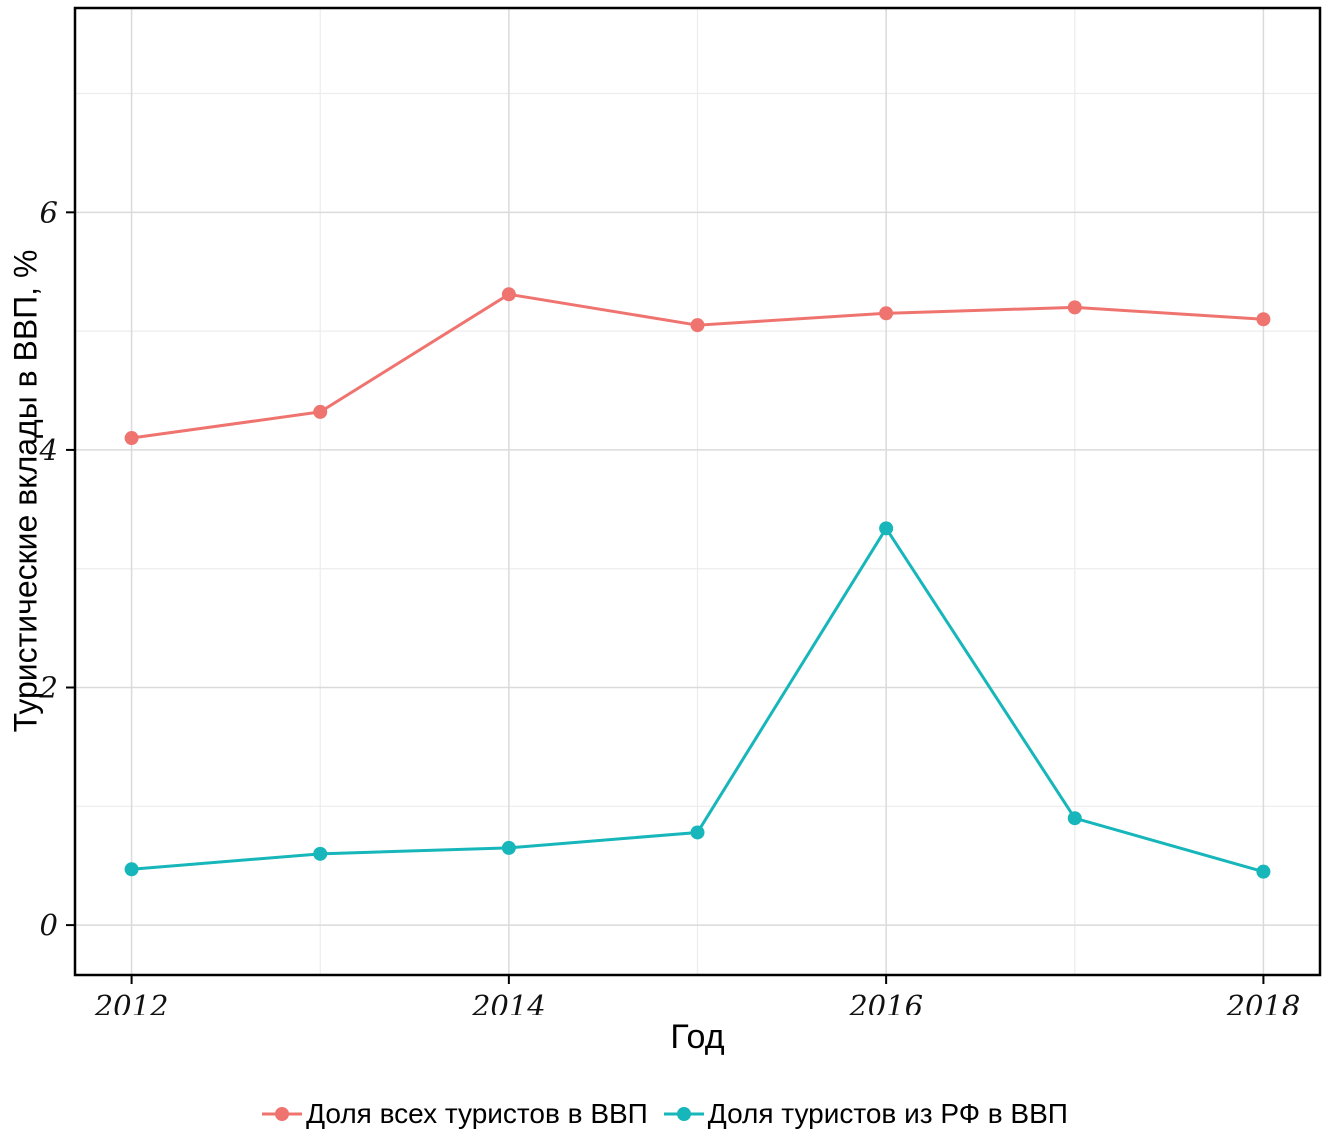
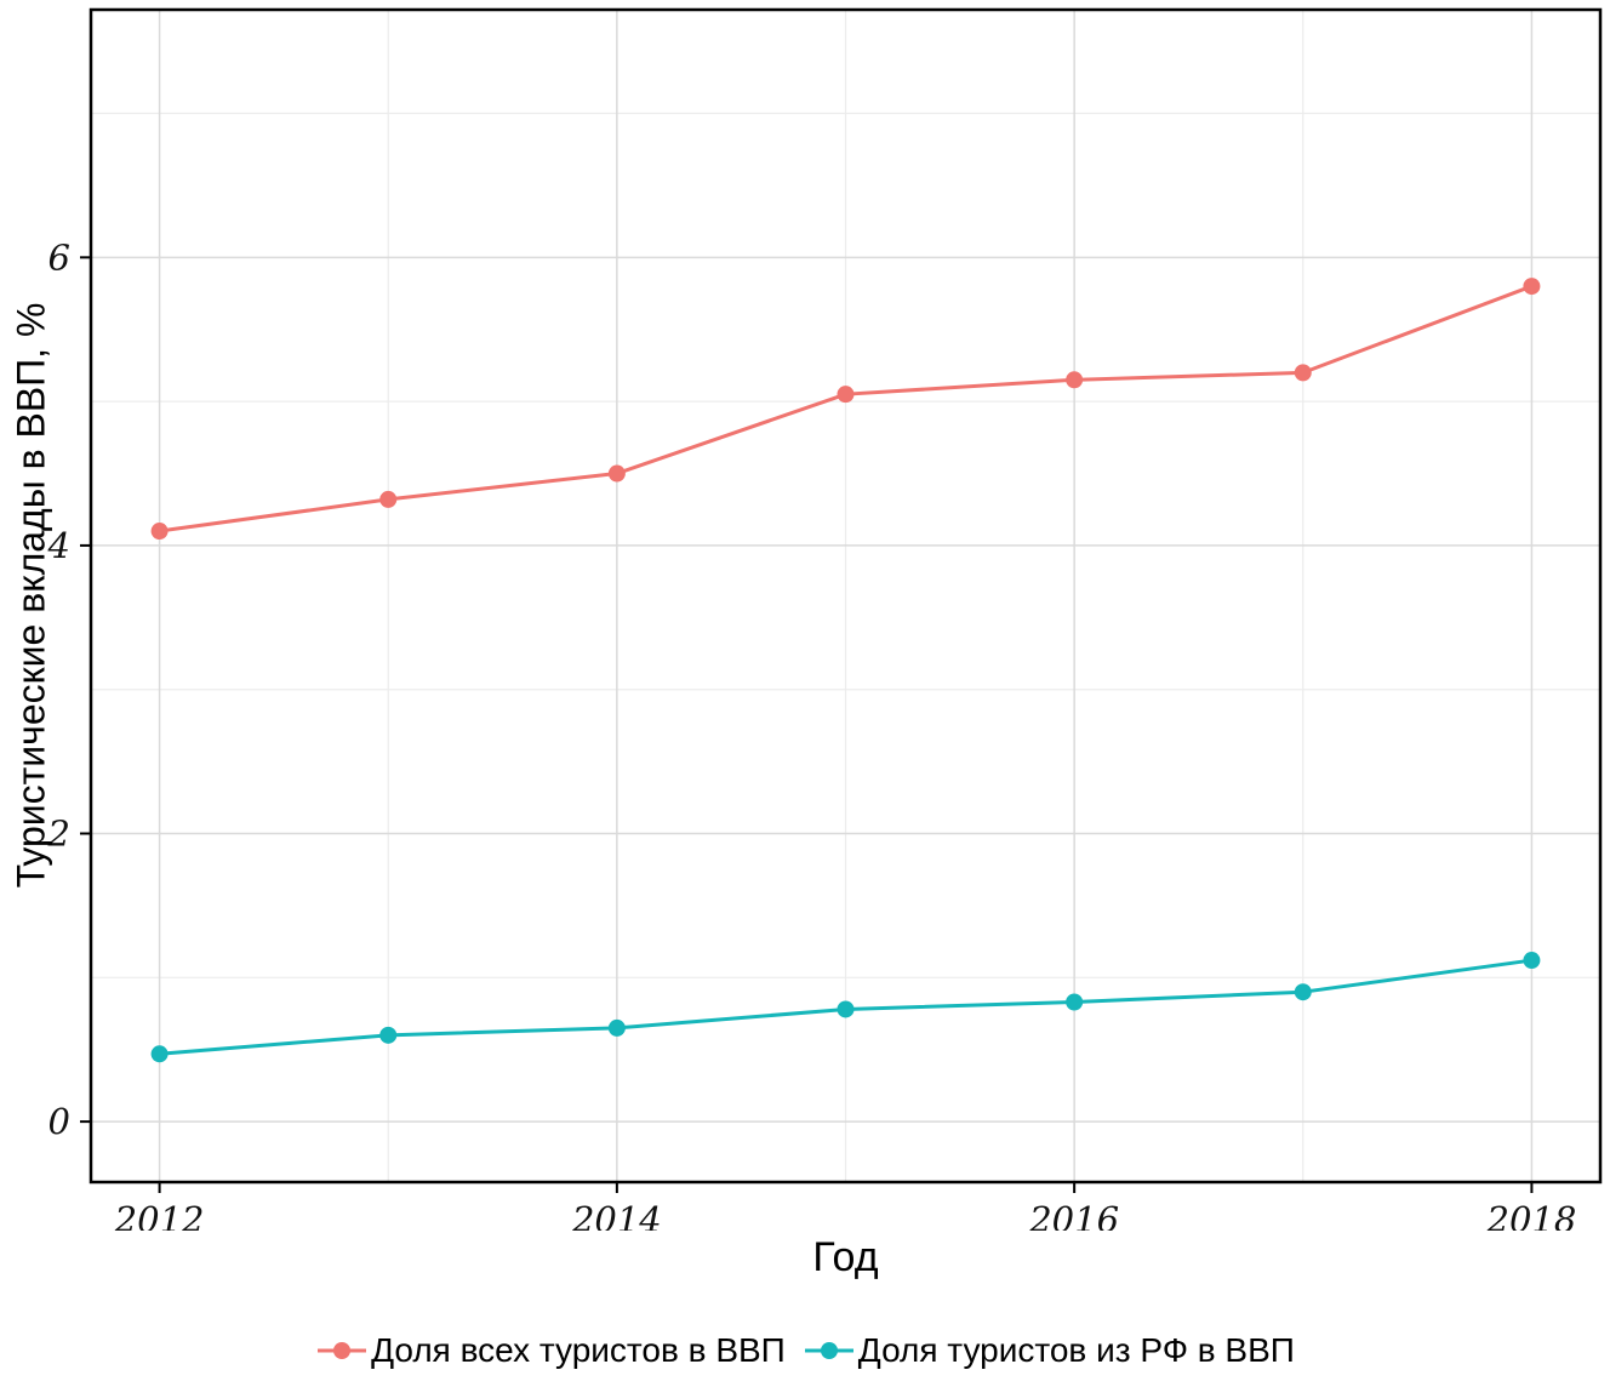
Доля всех туристов в ВВП/2014: 5.31 -> 4.50
Доля туристов из РФ в ВВП/2016: 3.34 -> 0.83
Доля всех туристов в ВВП/2018: 5.10 -> 5.80
Доля туристов из РФ в ВВП/2018: 0.45 -> 1.12
